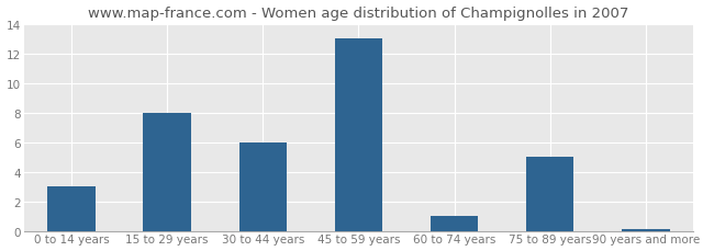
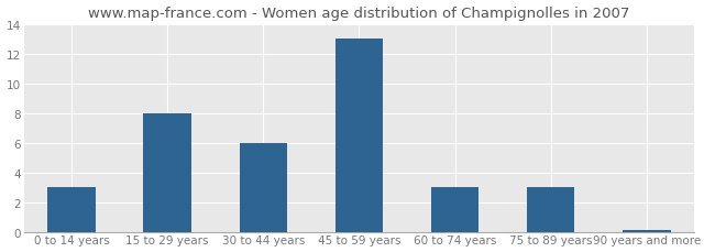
60 to 74 years: 1.0 -> 3.0
75 to 89 years: 5.0 -> 3.0
